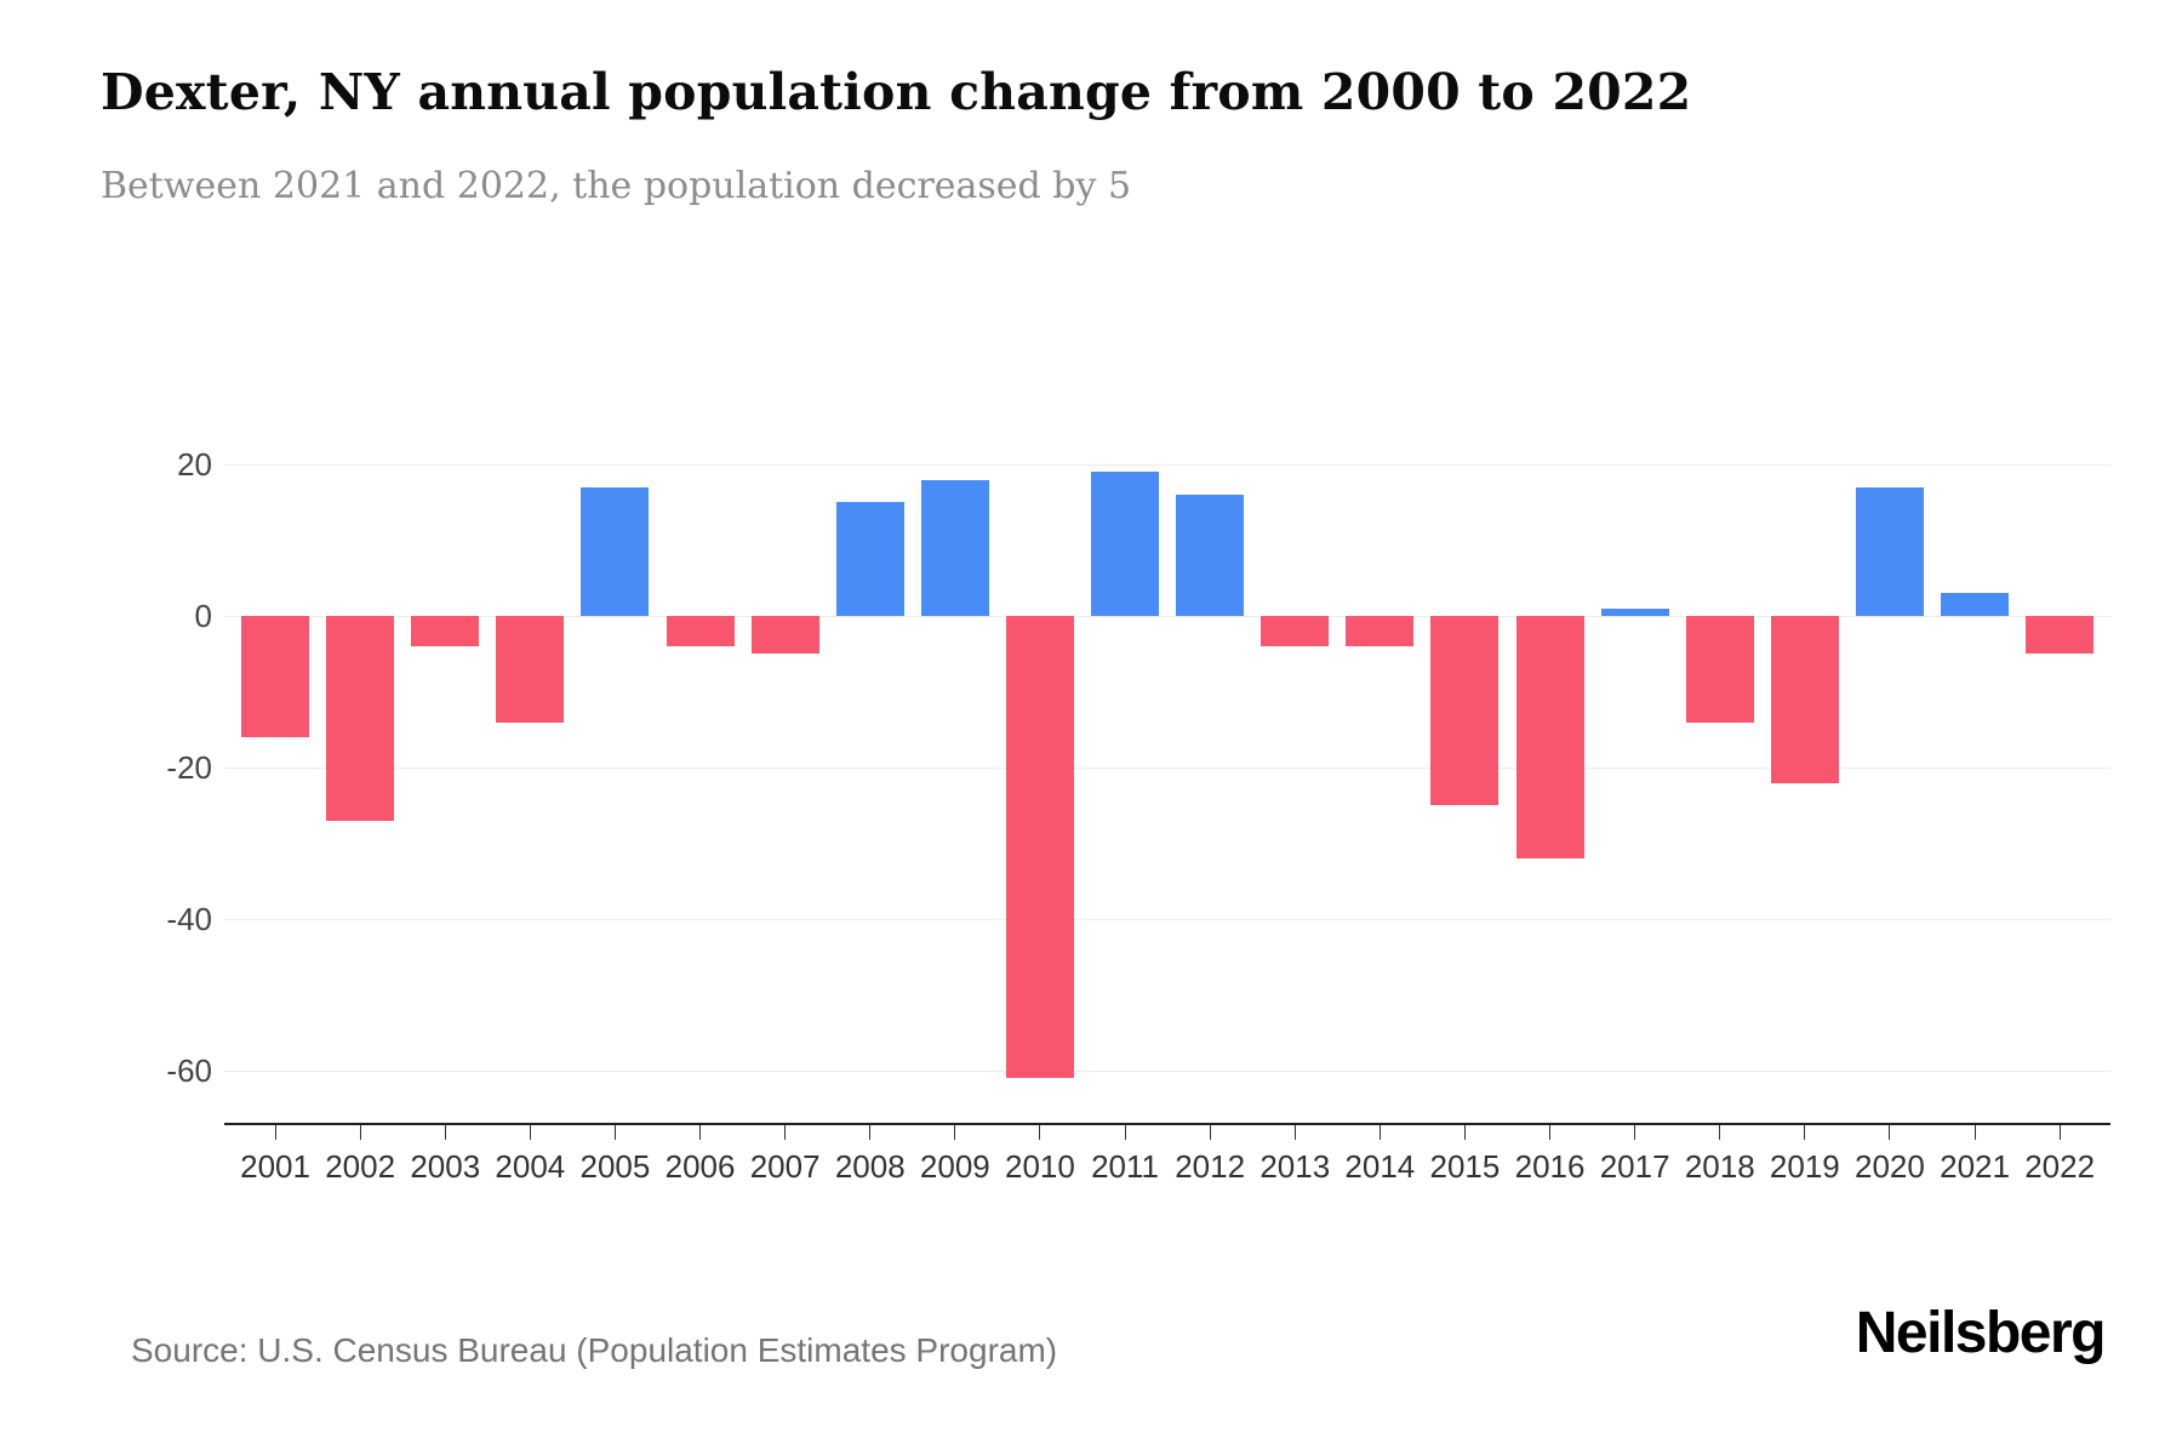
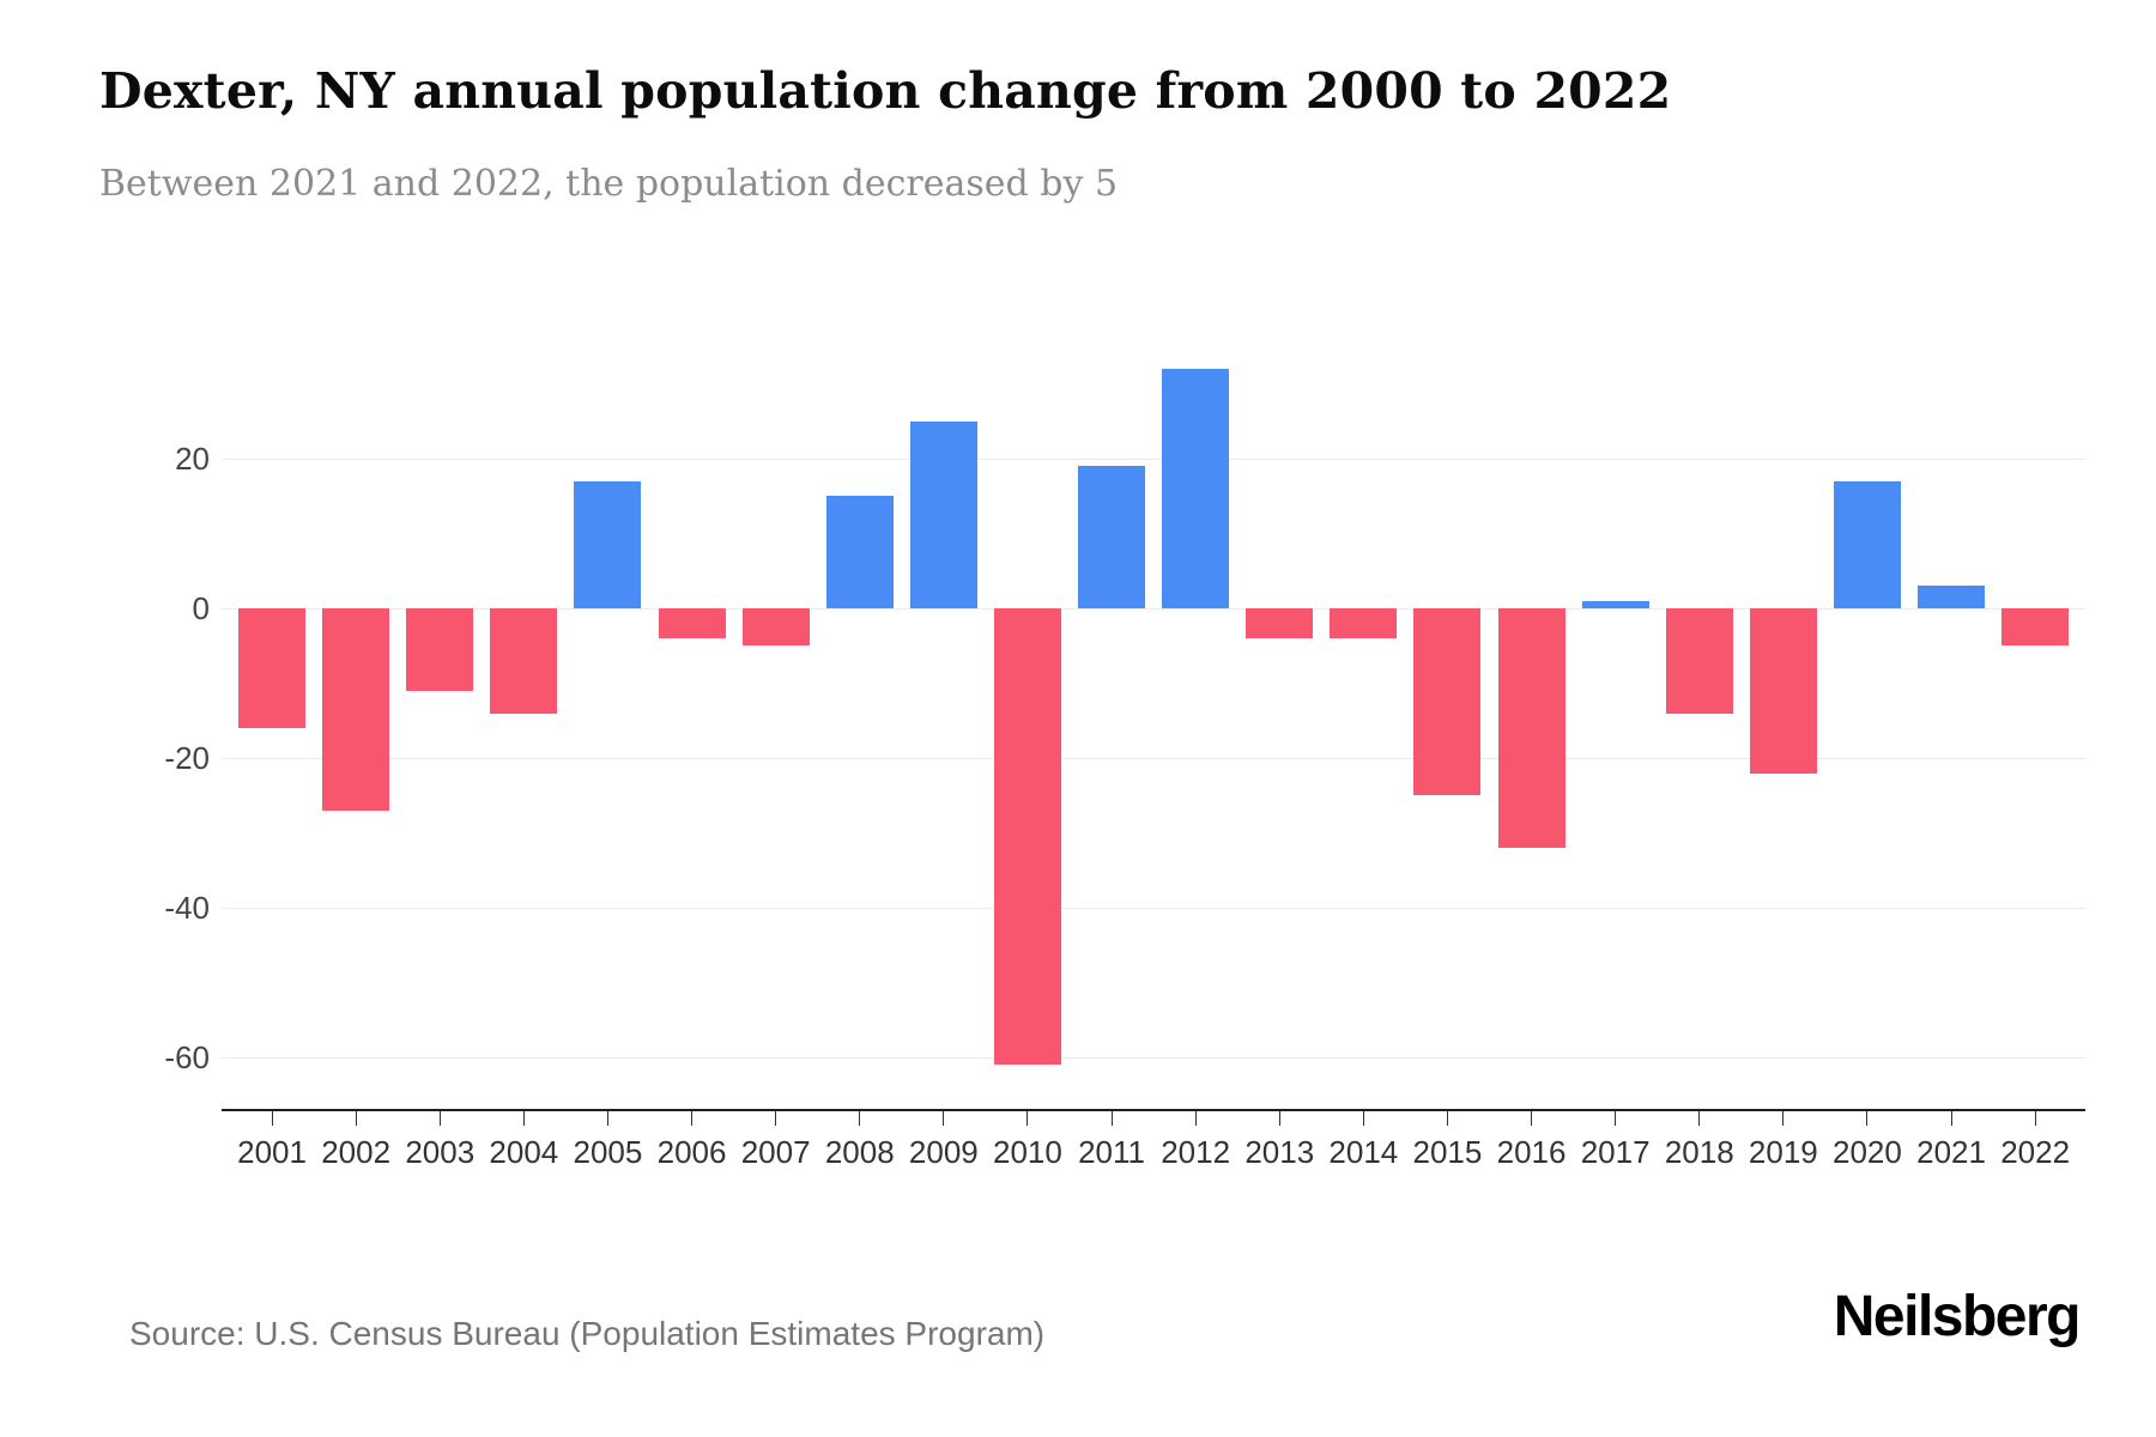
2003: -4 -> -11
2009: 18 -> 25
2012: 16 -> 32
